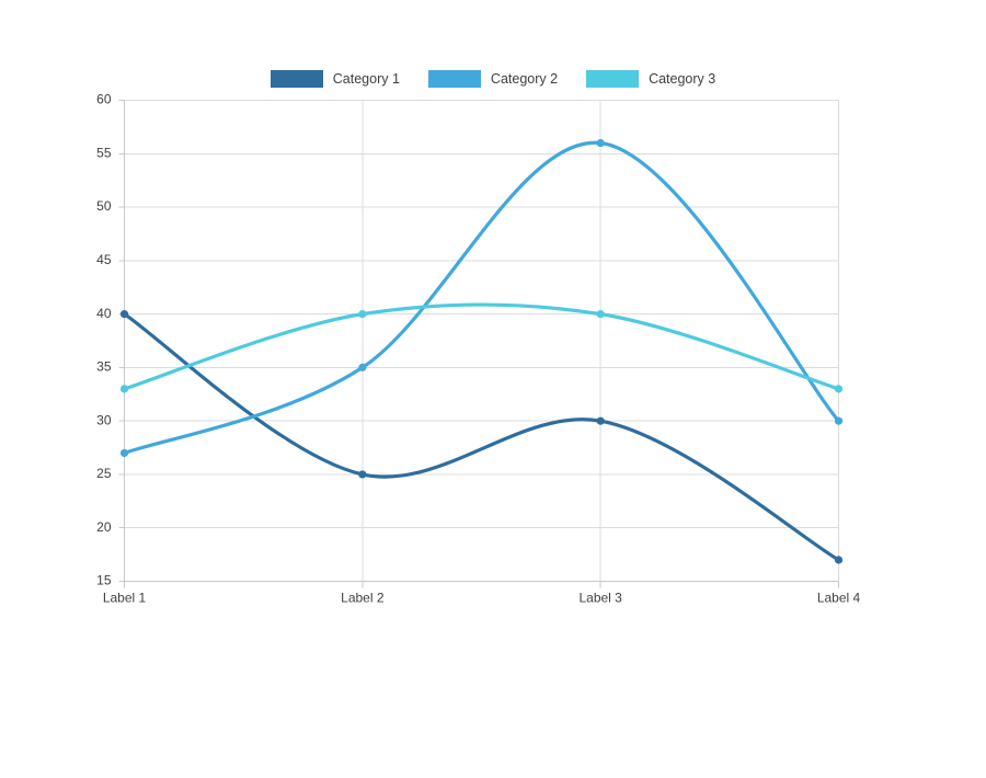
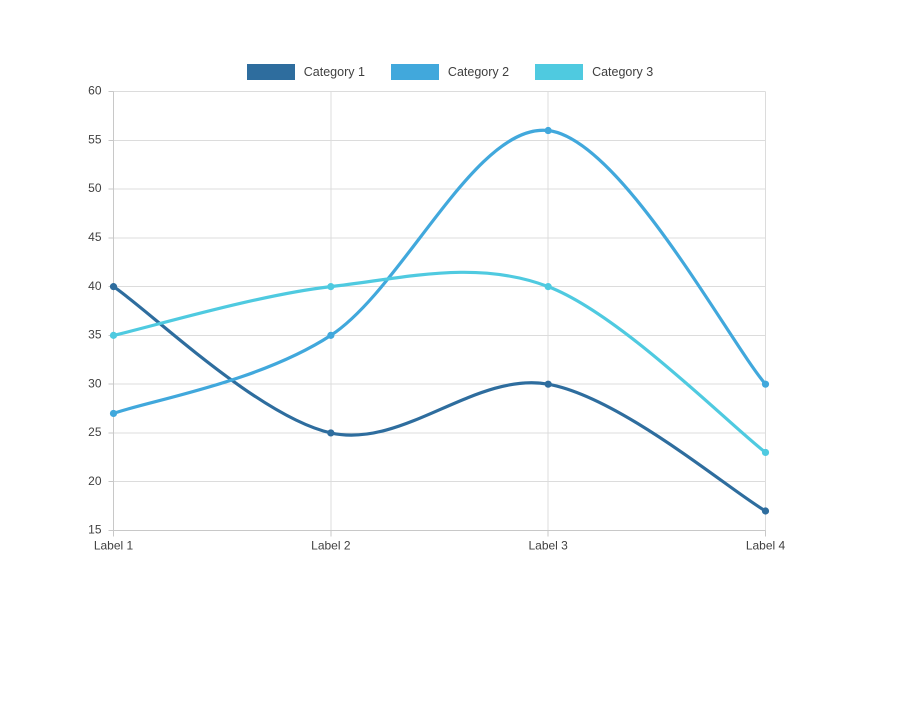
Category 3/Label 1: 33 -> 35
Category 3/Label 4: 33 -> 23
